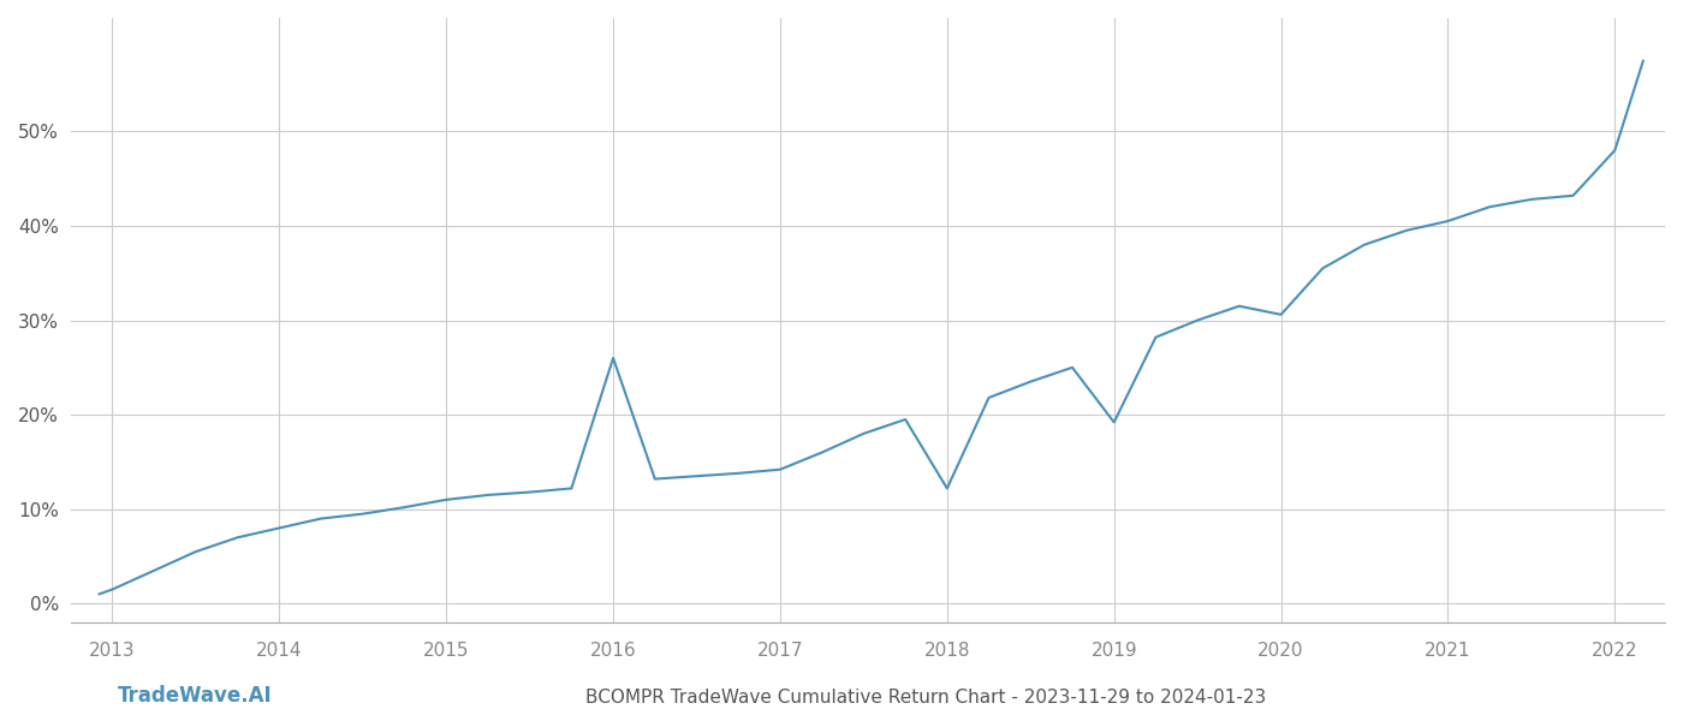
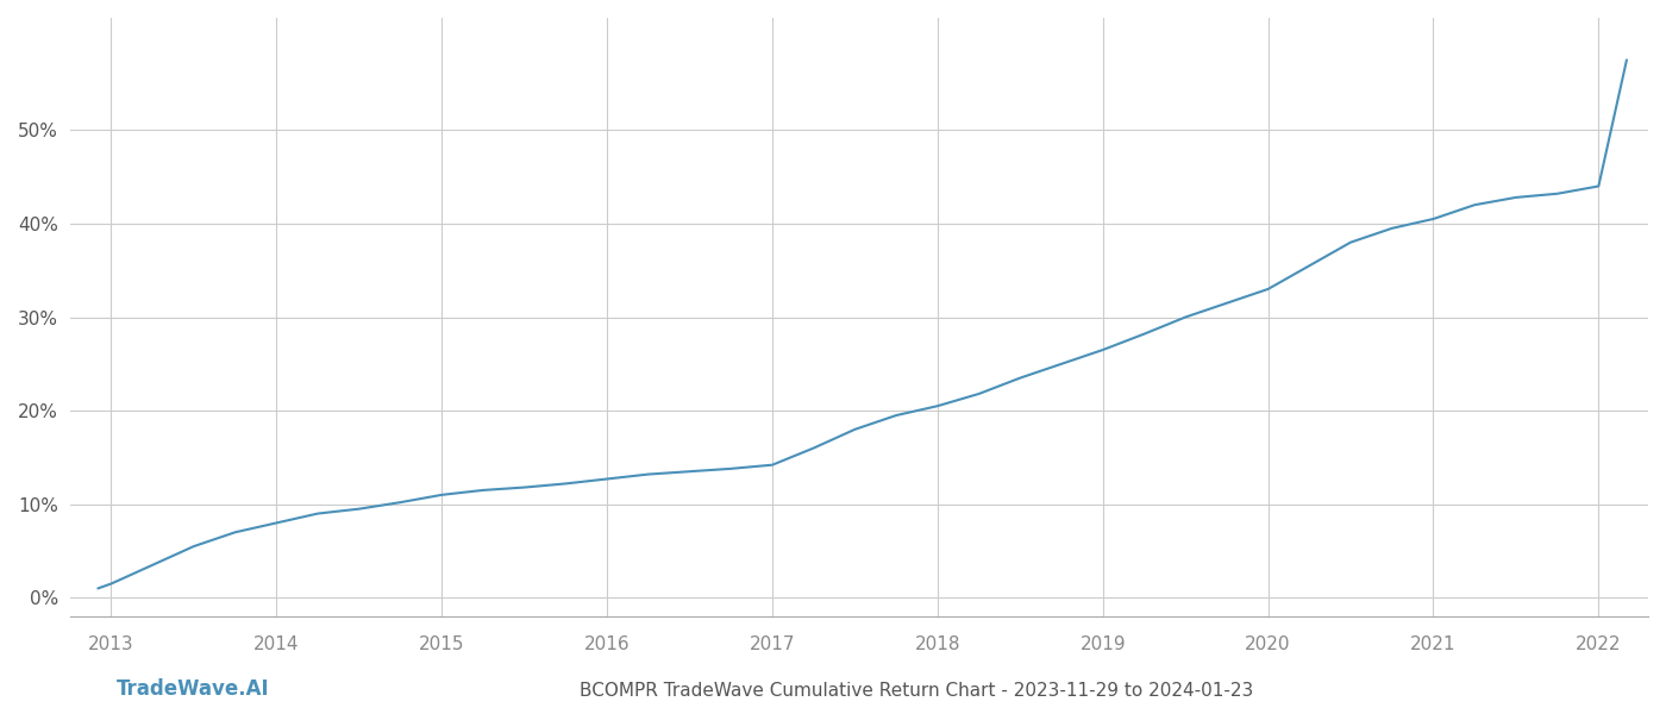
2016: 26.0% -> 12.7%
2018: 12.2% -> 20.5%
2019: 19.2% -> 26.5%
2020: 30.6% -> 33.0%
2022: 48.0% -> 44.0%
